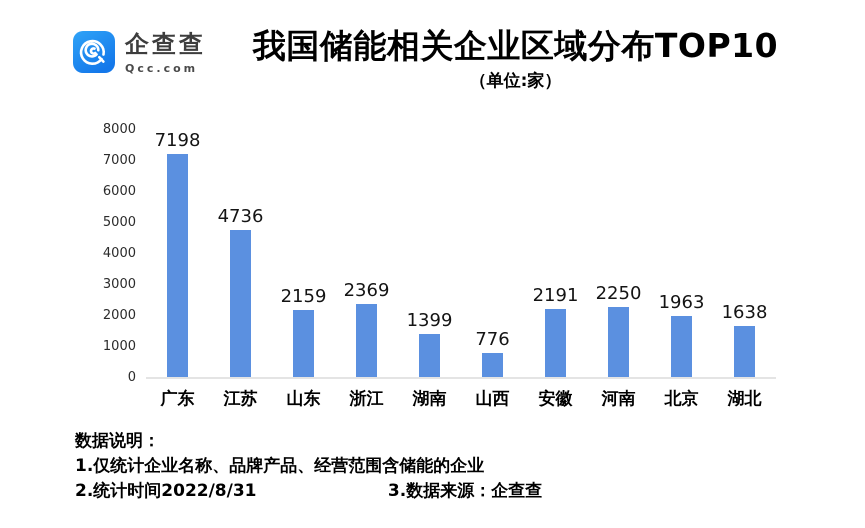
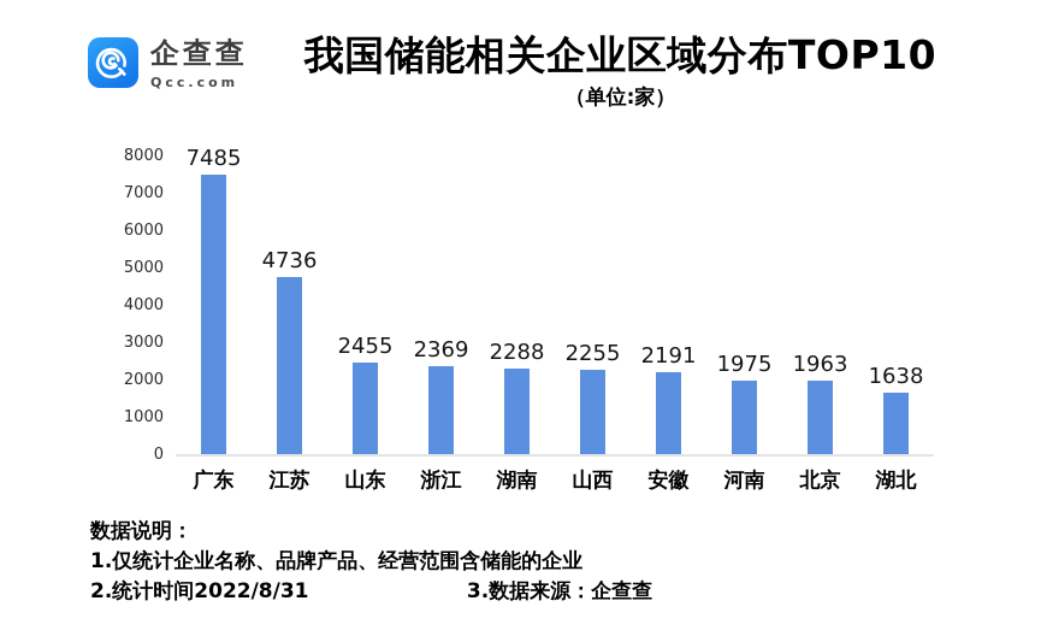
广东: 7198 -> 7485
山东: 2159 -> 2455
湖南: 1399 -> 2288
山西: 776 -> 2255
河南: 2250 -> 1975
